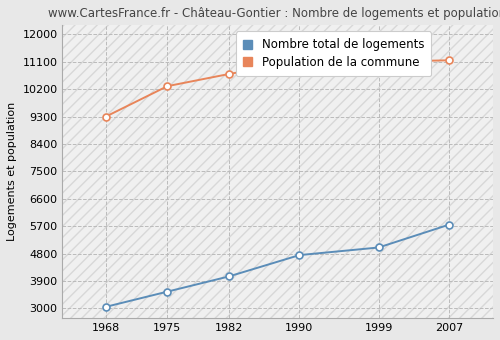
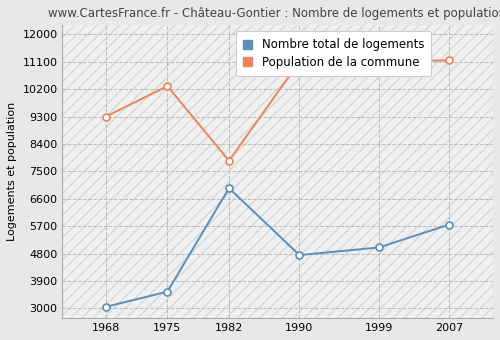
Nombre total de logements/1982: 4050 -> 6950
Population de la commune/1982: 10700 -> 7850
